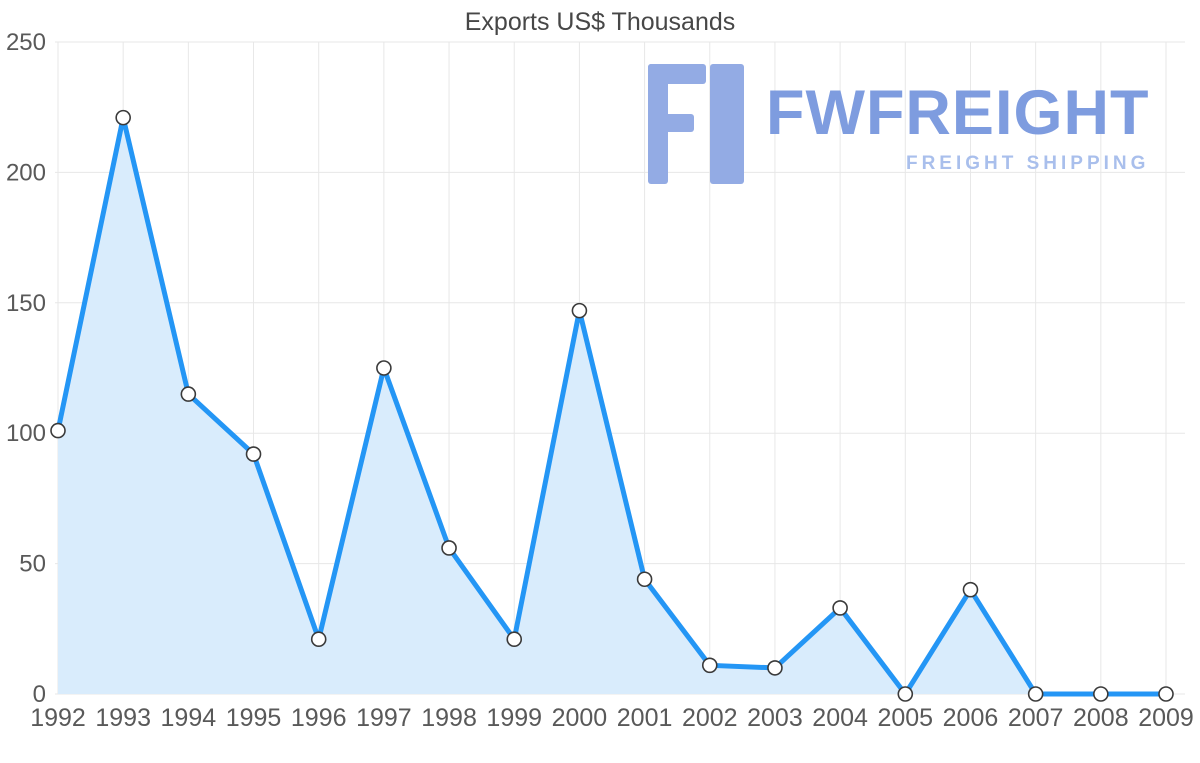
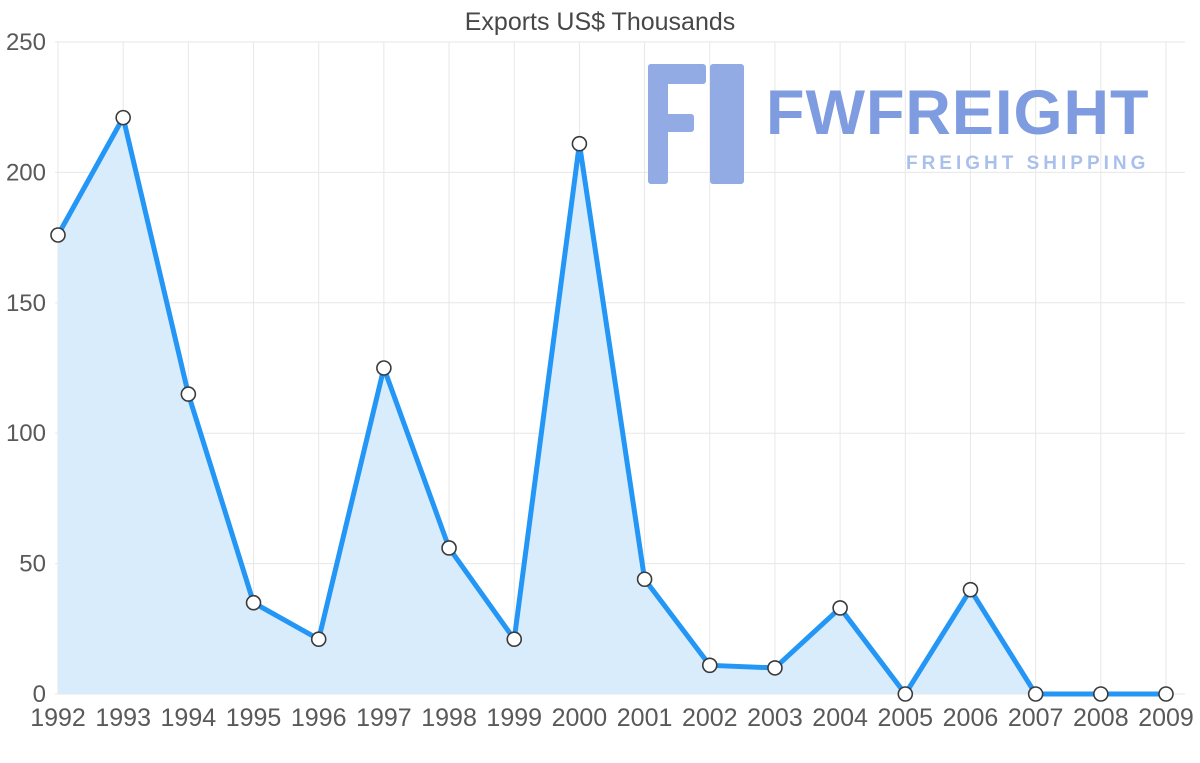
1992: 101 -> 176
1995: 92 -> 35
2000: 147 -> 211
